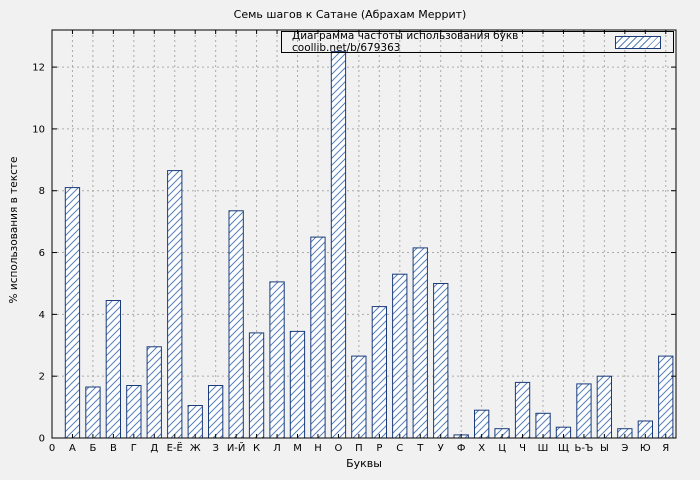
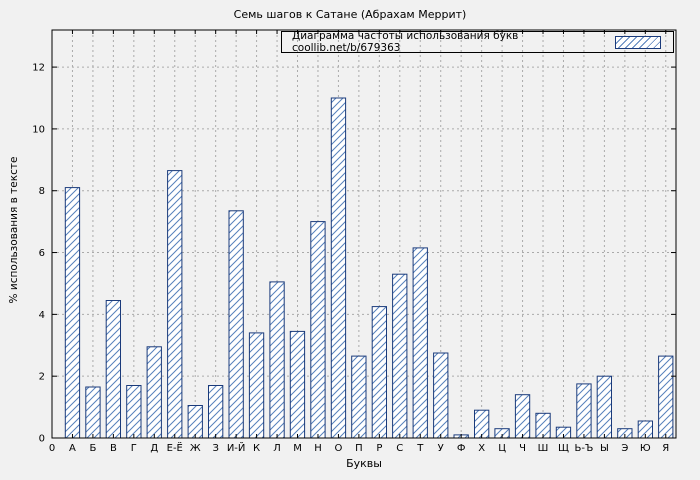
Н: 6.5 -> 7.0
О: 12.5 -> 11.0
У: 5.0 -> 2.8
Ч: 1.8 -> 1.4
